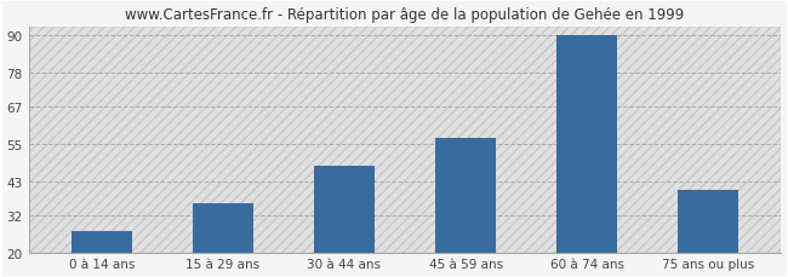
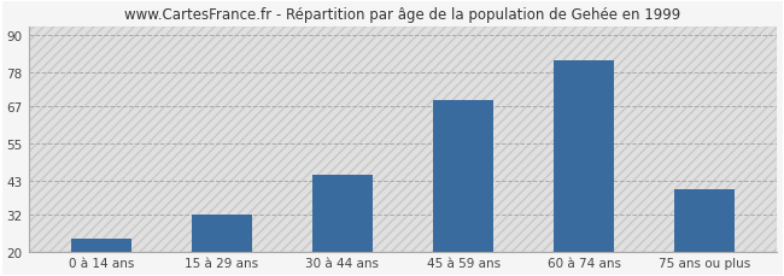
0 à 14 ans: 27 -> 24
15 à 29 ans: 36 -> 32
30 à 44 ans: 48 -> 45
45 à 59 ans: 57 -> 69
60 à 74 ans: 90 -> 82
